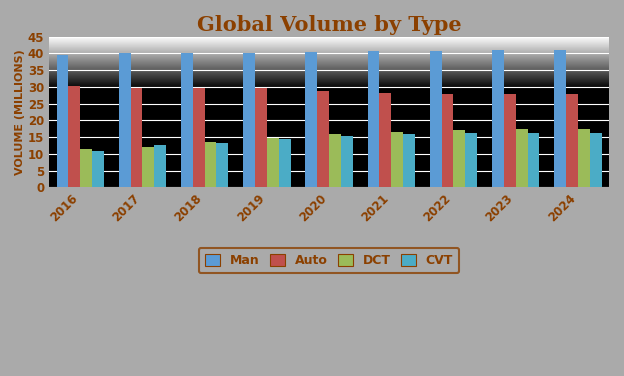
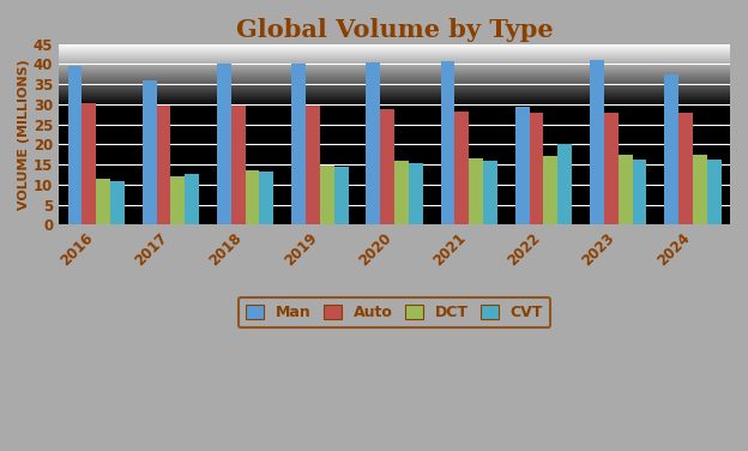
Man/2017: 40.0 -> 36.0
Man/2022: 40.8 -> 29.5
CVT/2022: 16.2 -> 20.0
Man/2024: 41.0 -> 37.5
